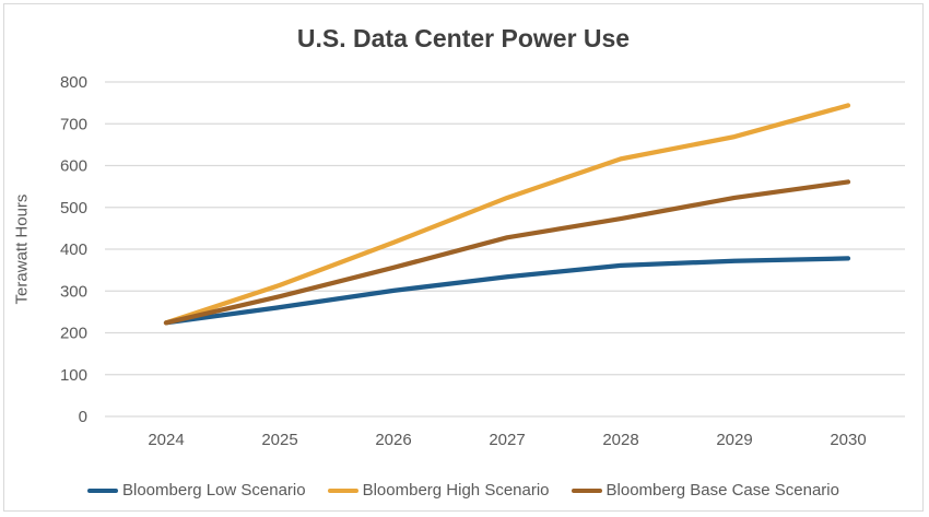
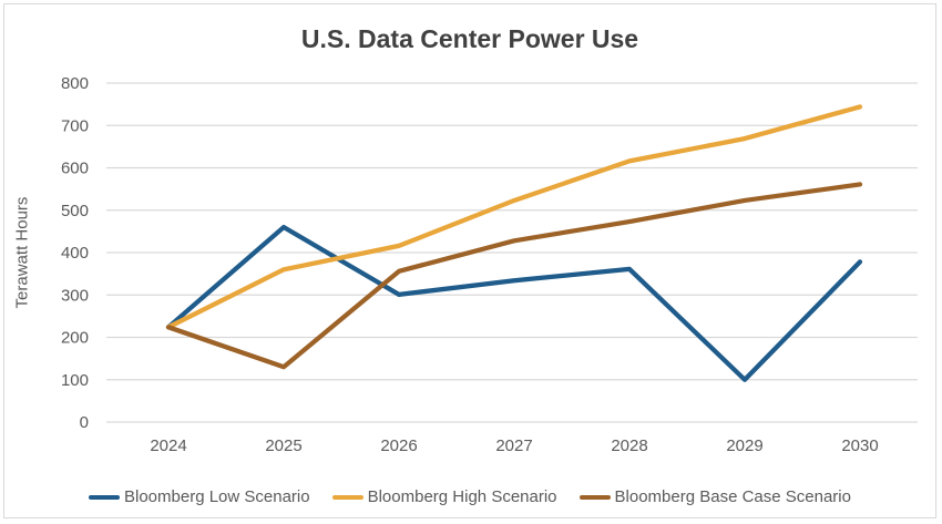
Bloomberg Low Scenario/2025: 260 -> 460
Bloomberg High Scenario/2025: 310 -> 360
Bloomberg Base Case Scenario/2025: 290 -> 130
Bloomberg Low Scenario/2029: 370 -> 100
